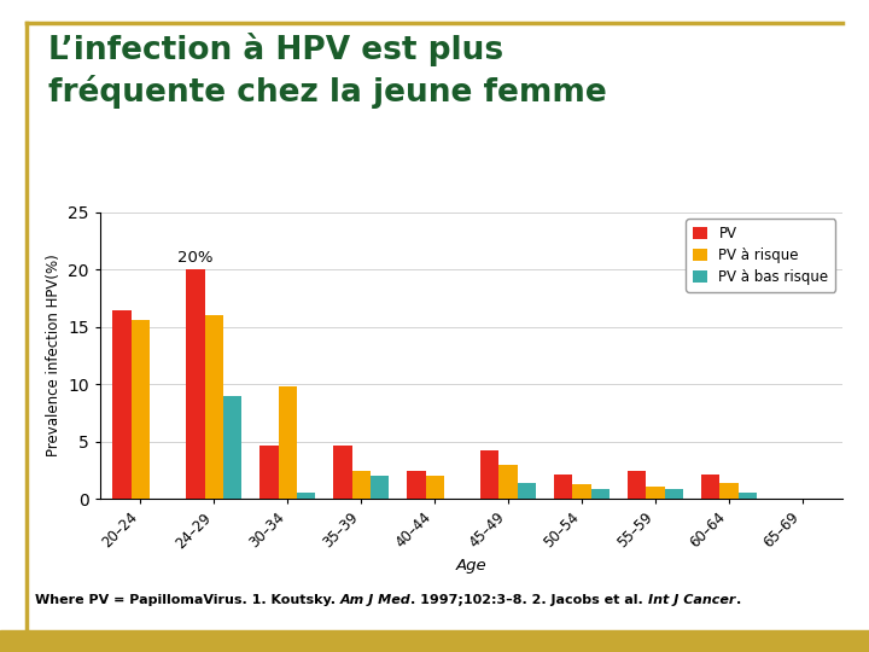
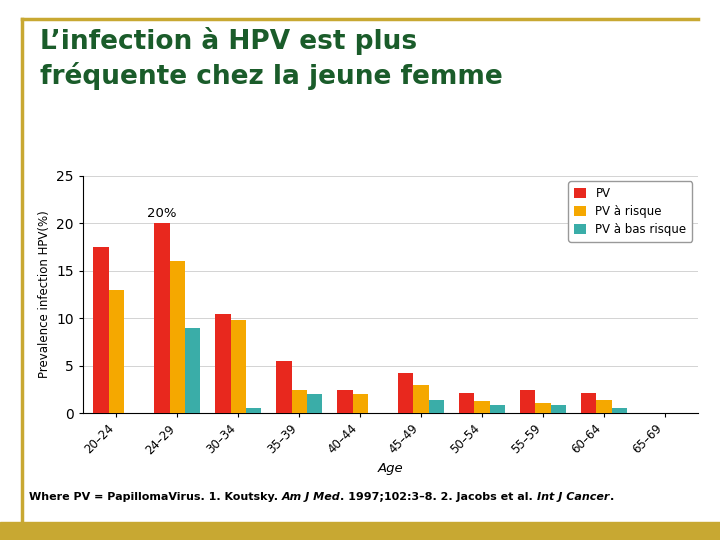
PV/20–24: 16.4 -> 17.5
PV à risque/20–24: 15.6 -> 13.0
PV/30–34: 4.6 -> 10.4
PV/35–39: 4.6 -> 5.5
